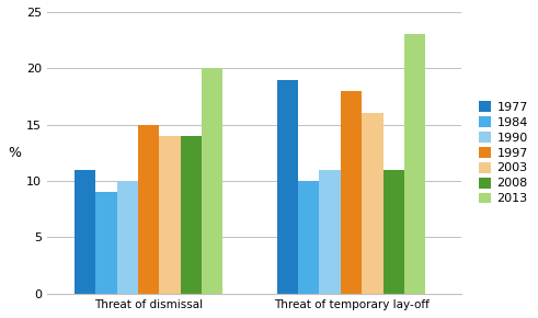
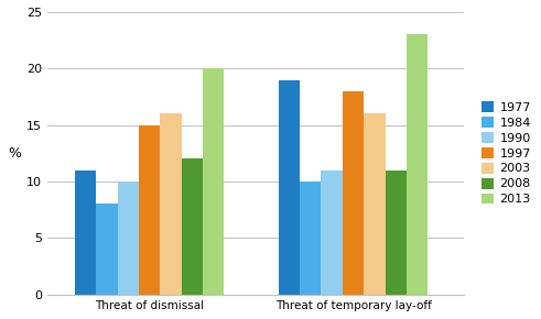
1984/Threat of dismissal: 9 -> 8
2003/Threat of dismissal: 14 -> 16
2008/Threat of dismissal: 14 -> 12
